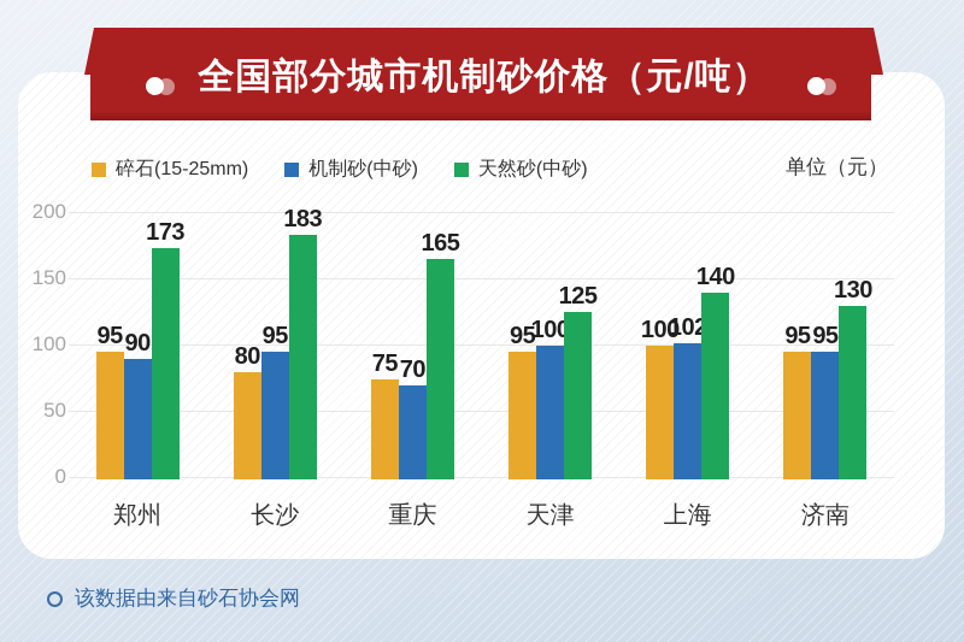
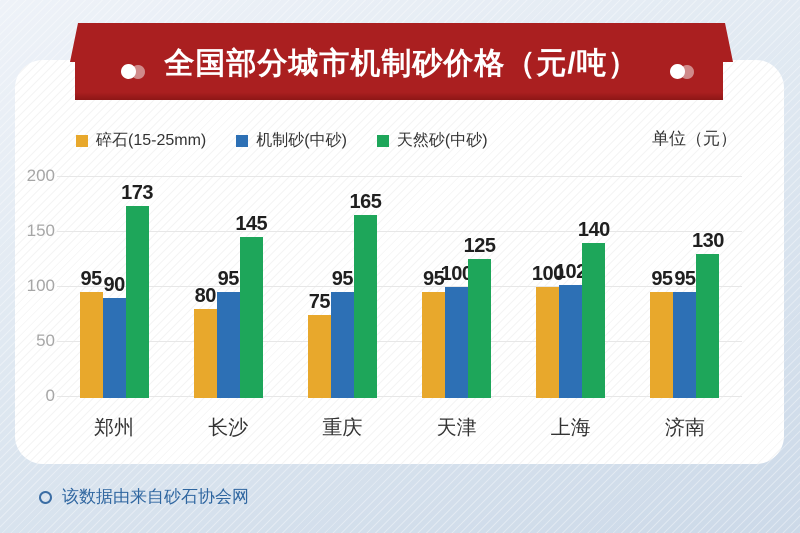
天然砂(中砂)/长沙: 183 -> 145
机制砂(中砂)/重庆: 70 -> 95
